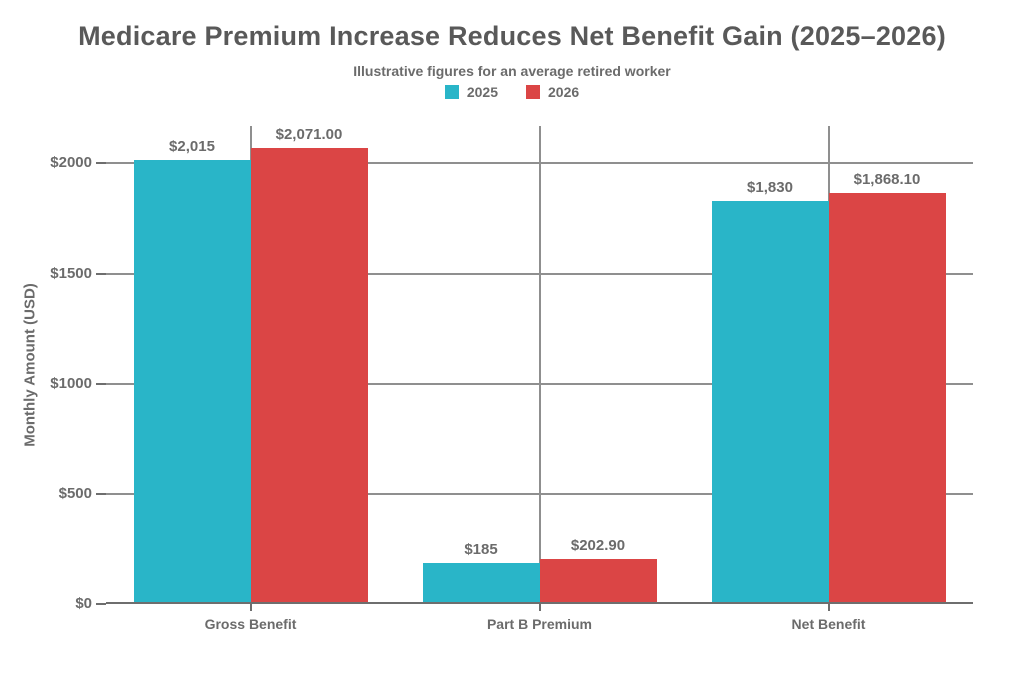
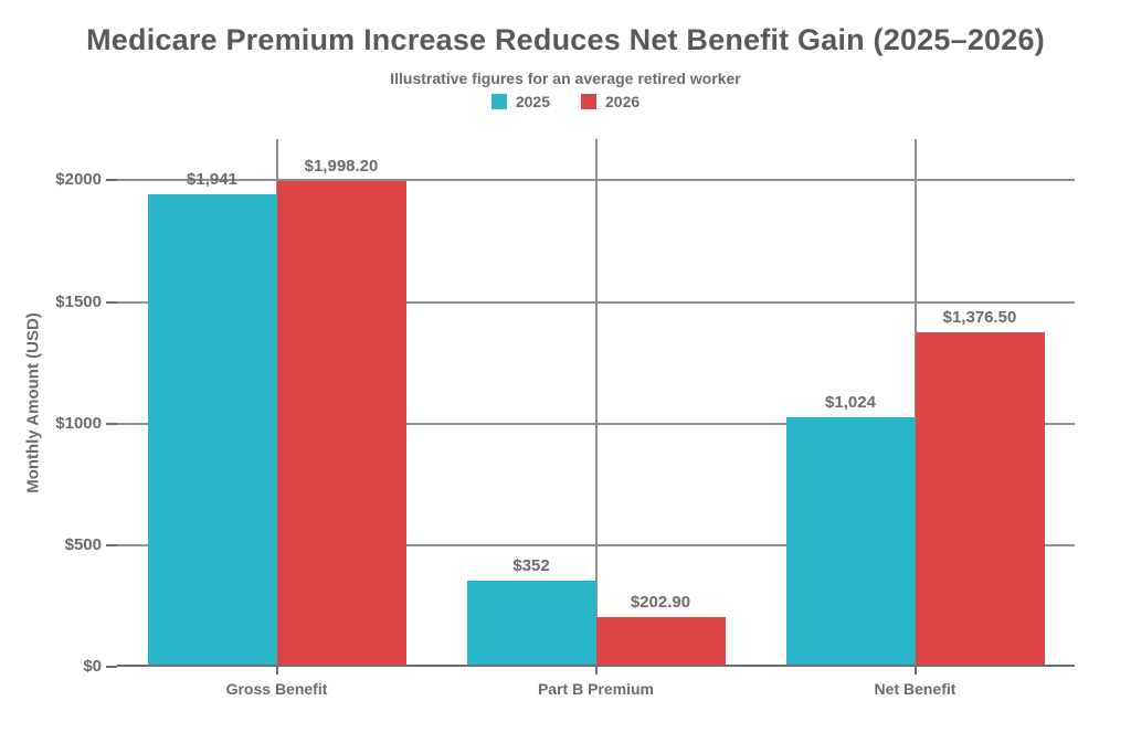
2025/Gross Benefit: $2,015 -> $1,941
2026/Gross Benefit: $2,071.00 -> $1,998.20
2025/Part B Premium: $185 -> $352
2025/Net Benefit: $1,830 -> $1,024
2026/Net Benefit: $1,868.10 -> $1,376.50
